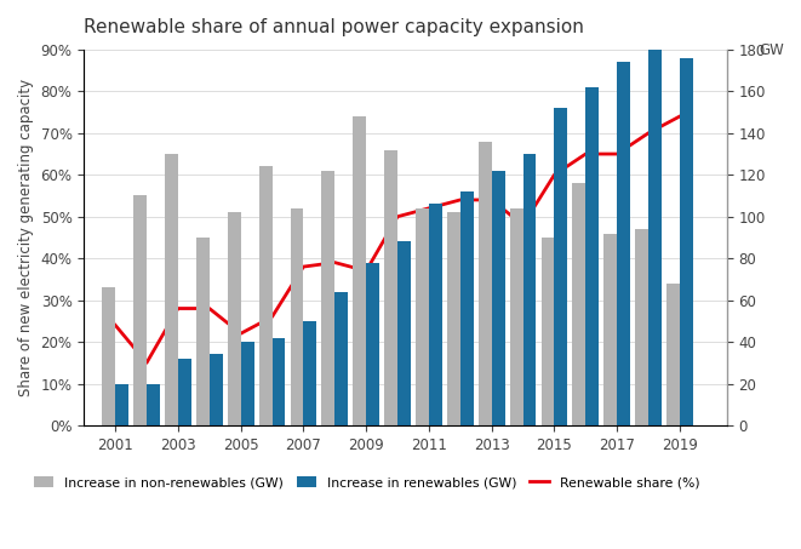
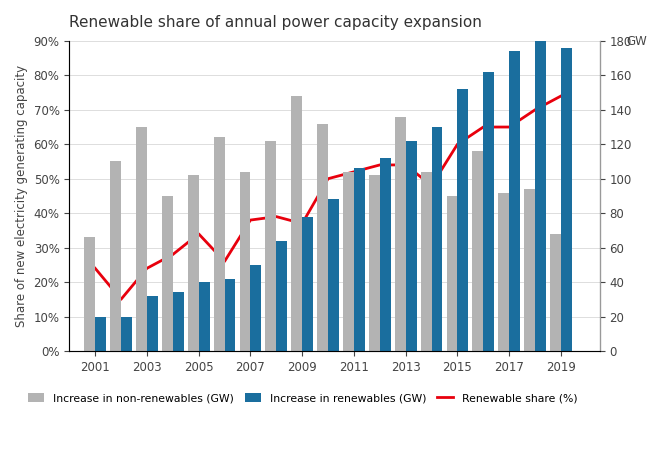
Renewable share (%)/2003: 28% -> 24%
Renewable share (%)/2005: 22% -> 34%
